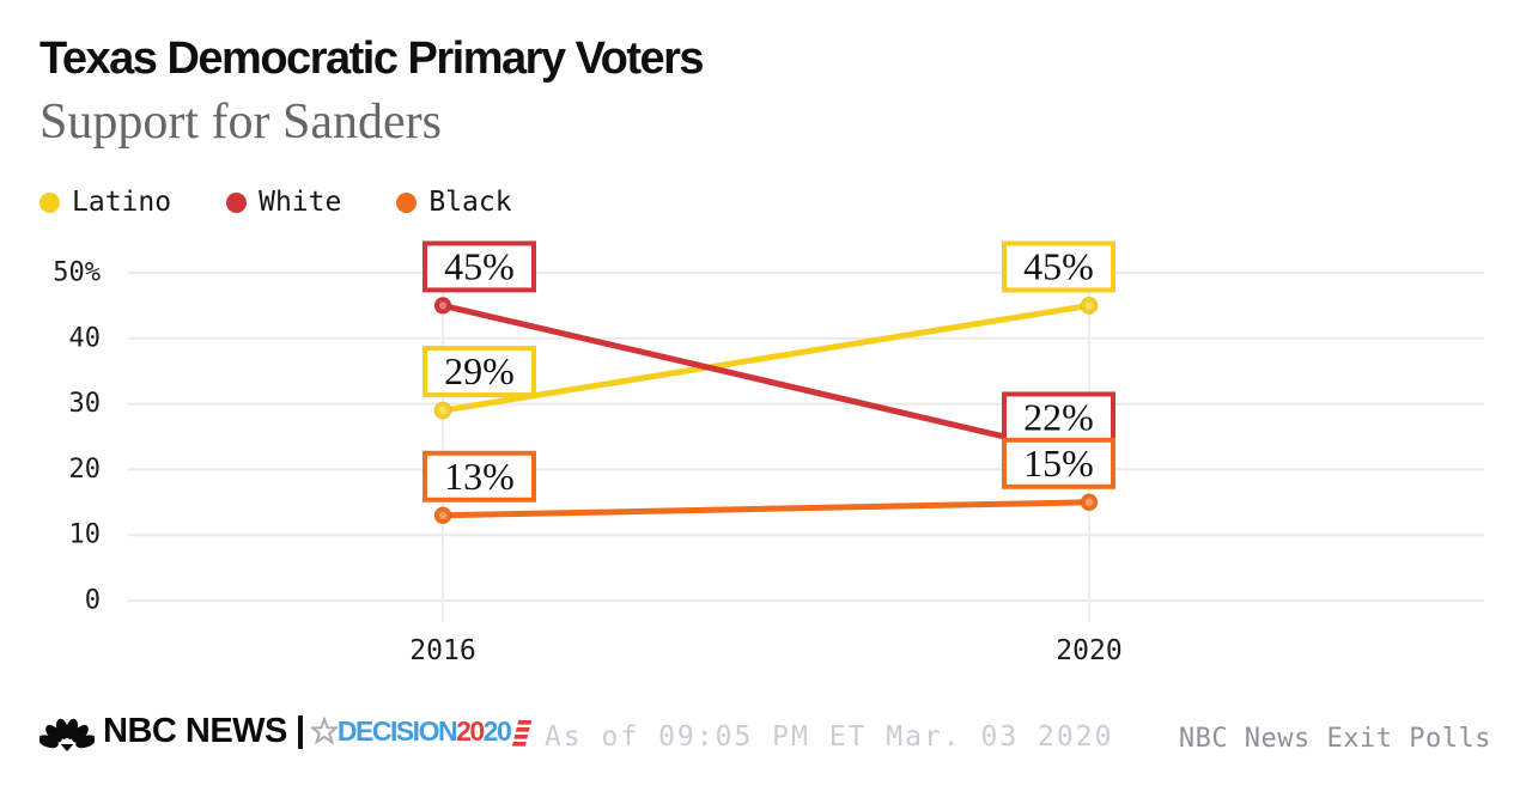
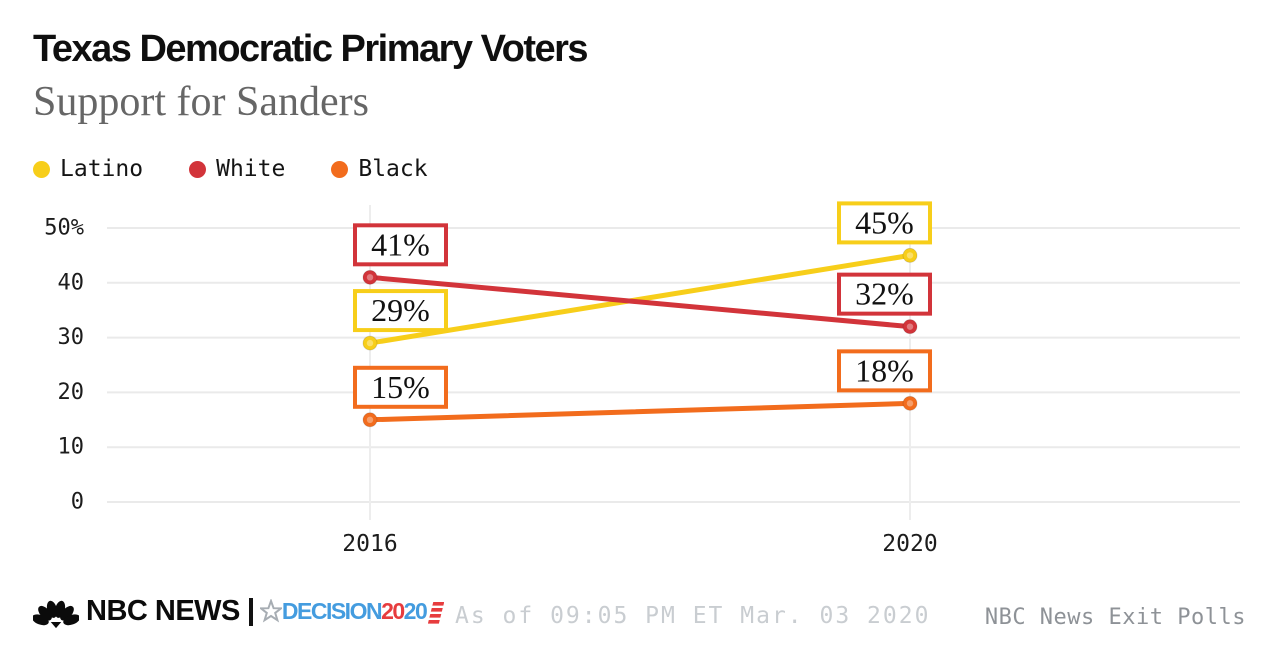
White/2016: 45% -> 41%
Black/2016: 13% -> 15%
White/2020: 22% -> 32%
Black/2020: 15% -> 18%
